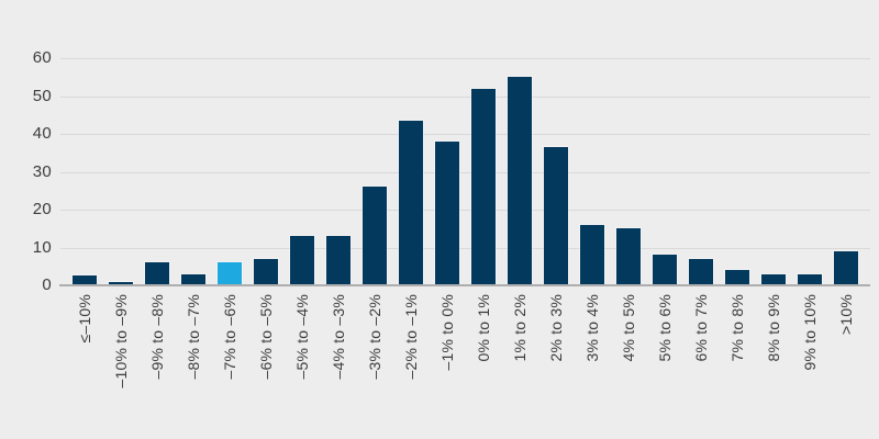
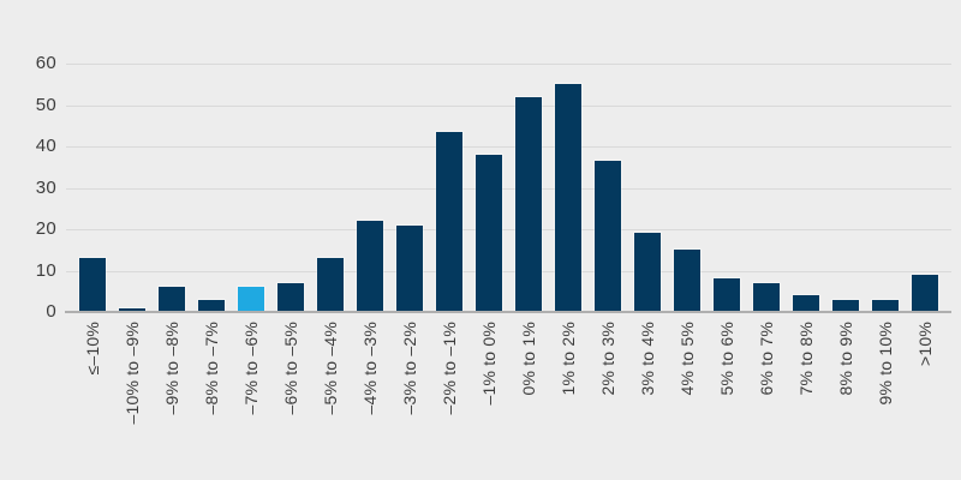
≤–10%: 2 -> 13
–4% to –3%: 13 -> 22
–3% to –2%: 26 -> 21
3% to 4%: 16 -> 19
